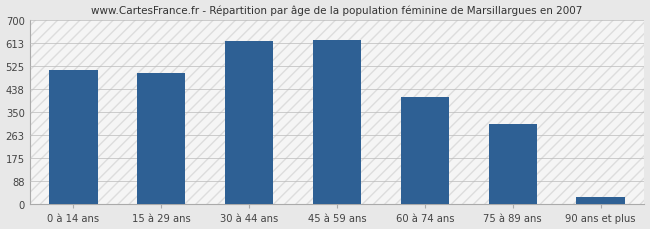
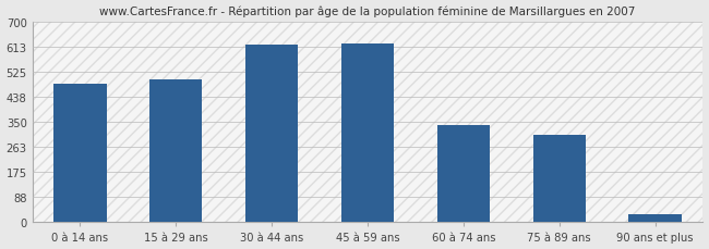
0 à 14 ans: 510 -> 485
60 à 74 ans: 407 -> 340
